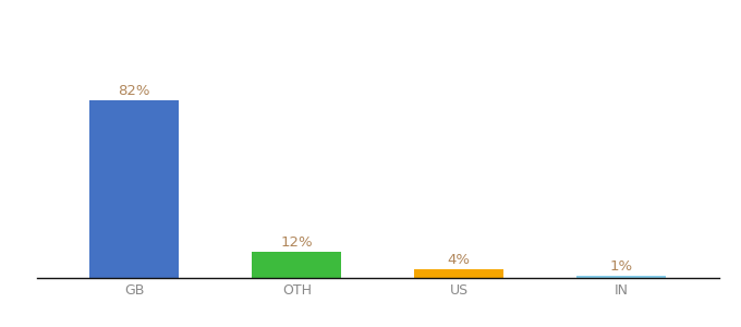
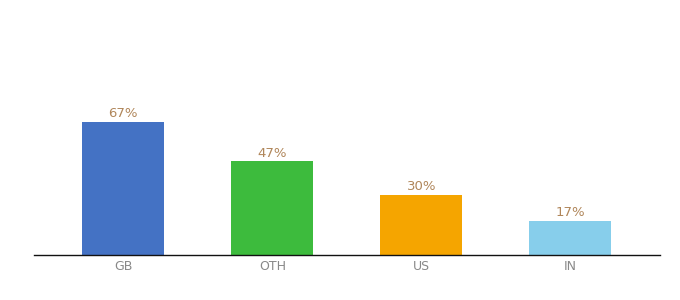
GB: 82% -> 67%
OTH: 12% -> 47%
US: 4% -> 30%
IN: 1% -> 17%
